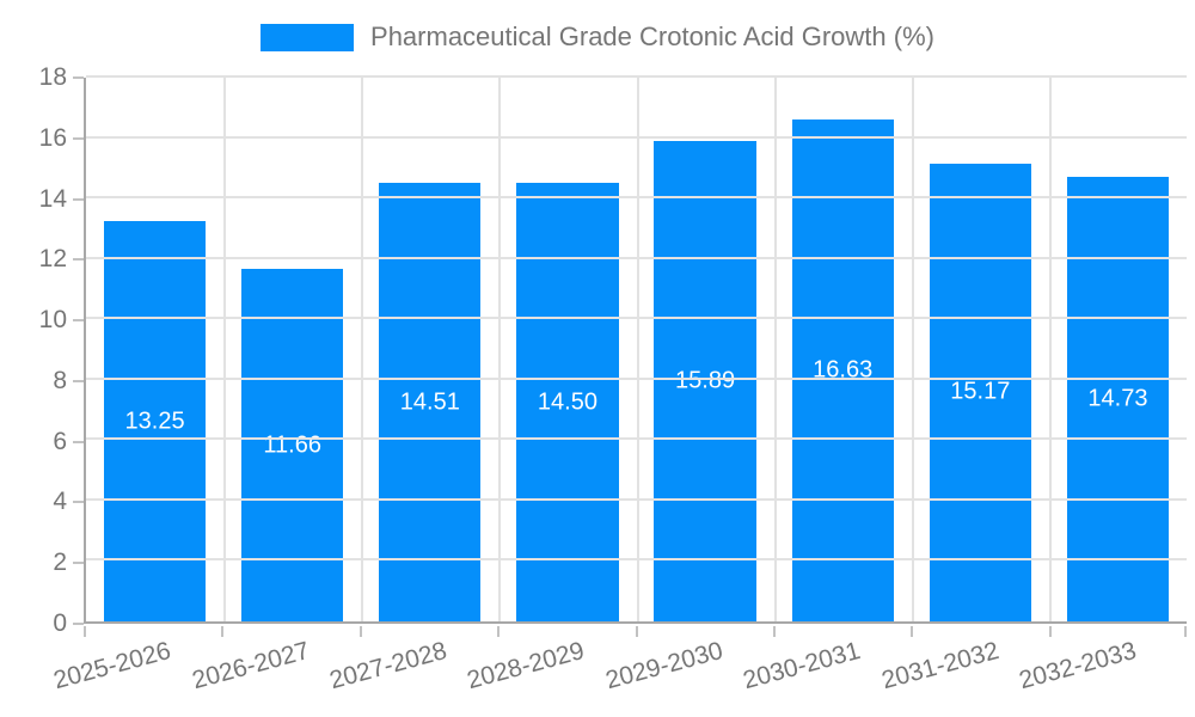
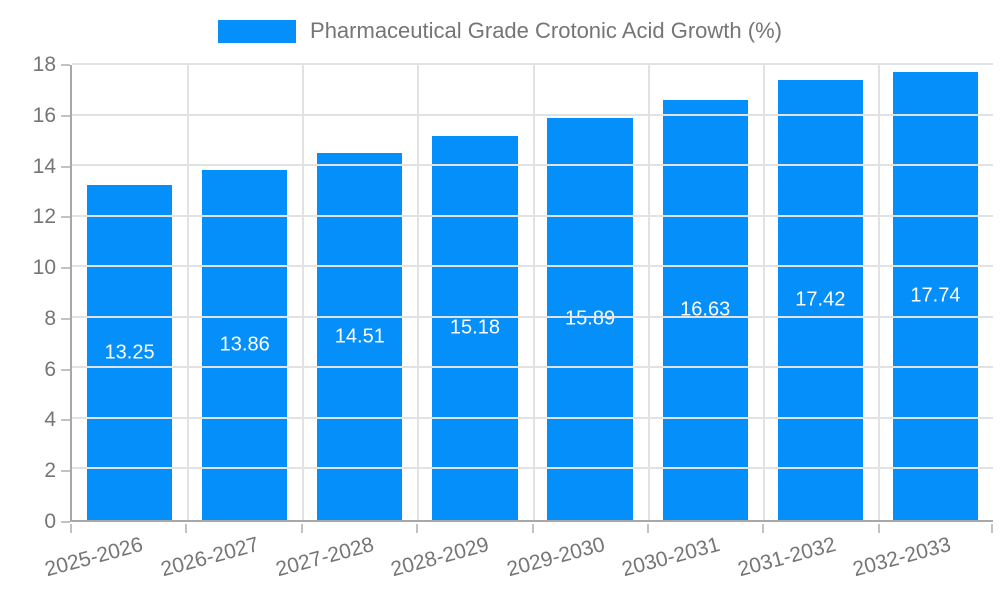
2026-2027: 11.66 -> 13.86
2028-2029: 14.50 -> 15.18
2031-2032: 15.17 -> 17.42
2032-2033: 14.73 -> 17.74
